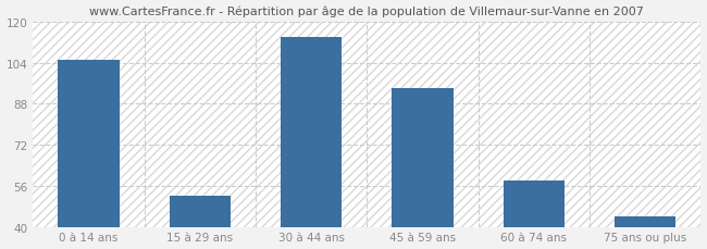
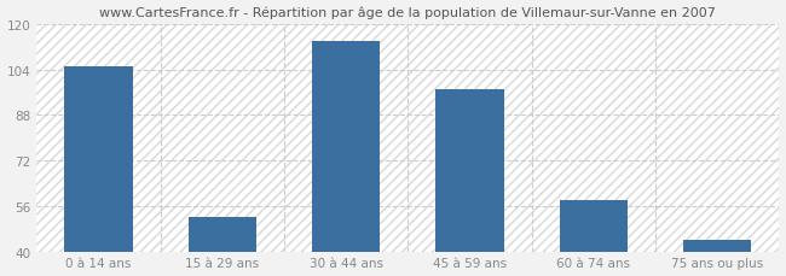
45 à 59 ans: 94 -> 97
